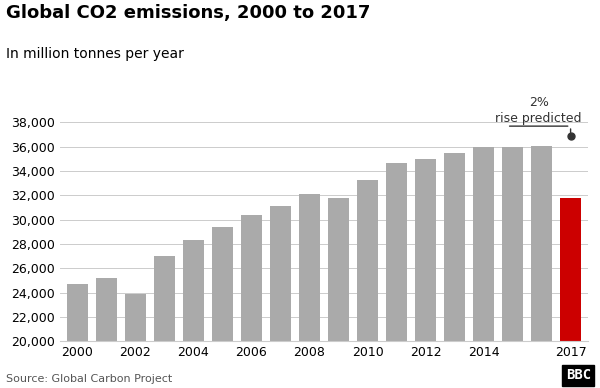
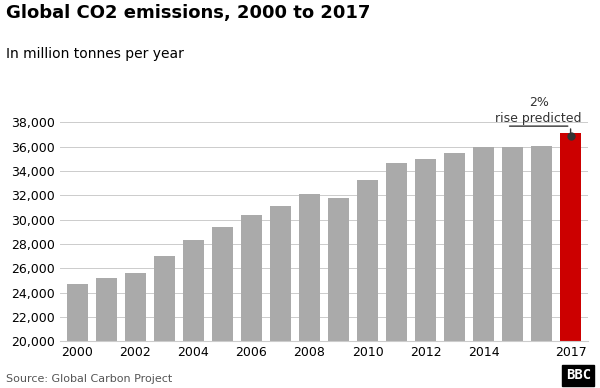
2002: 23,900 -> 25,600
2017: 31,800 -> 37,100
